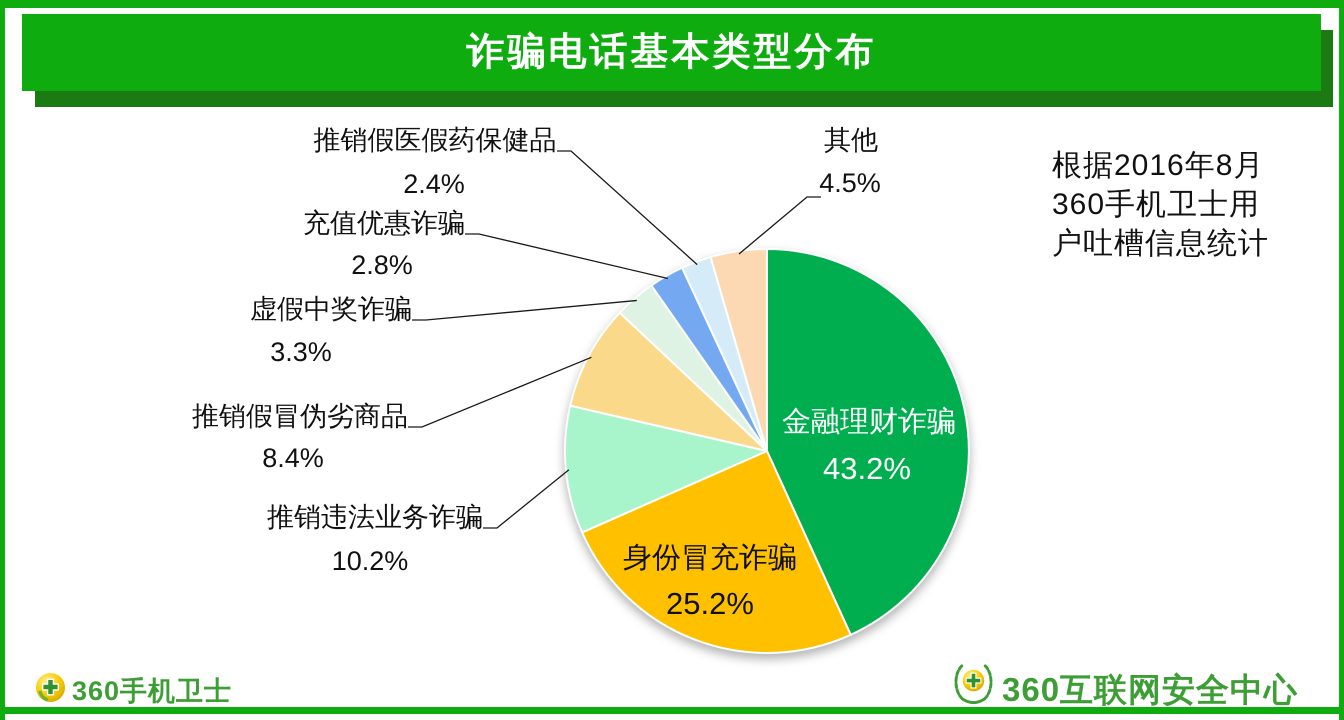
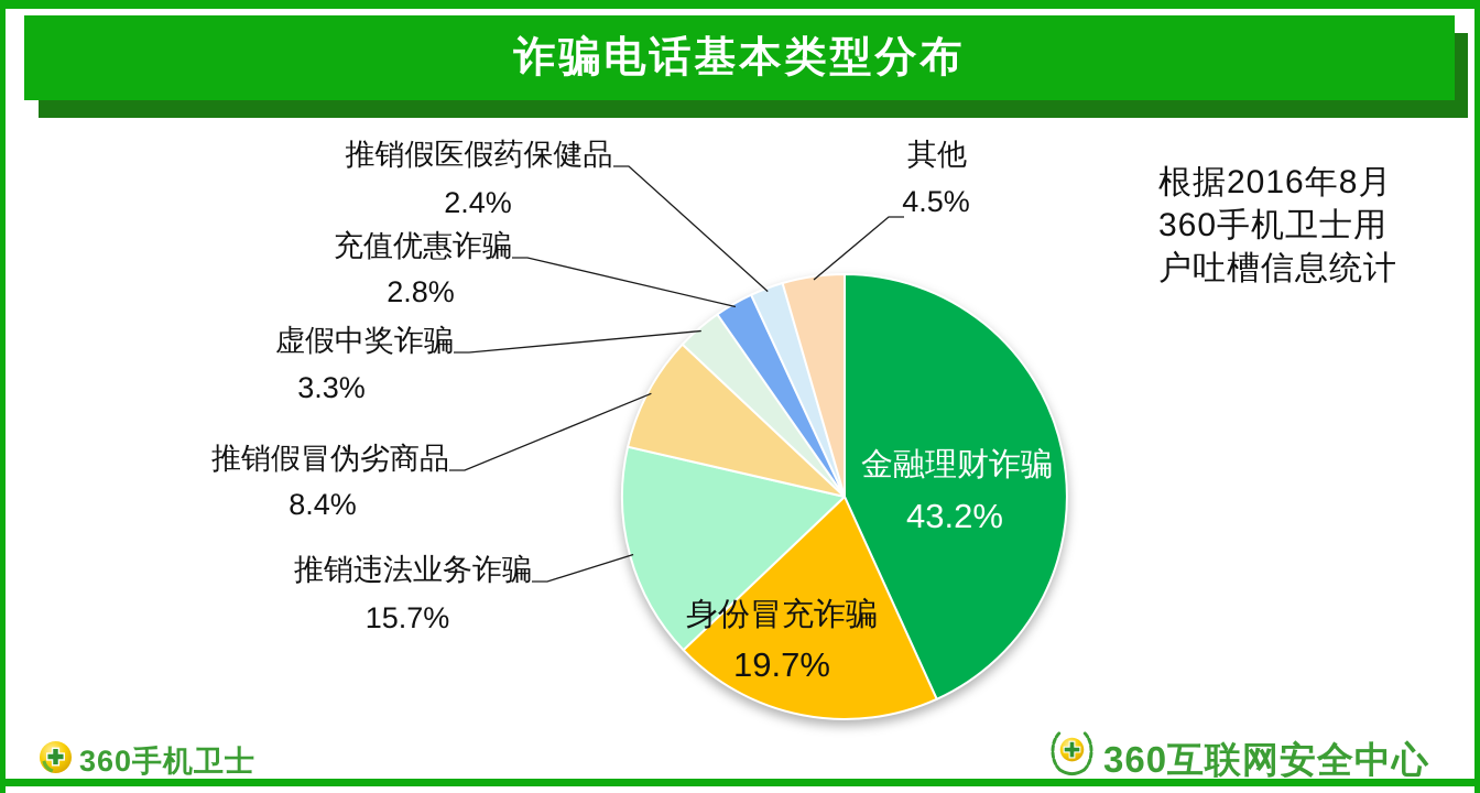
身份冒充诈骗: 25.2% -> 19.7%
推销违法业务诈骗: 10.2% -> 15.7%
